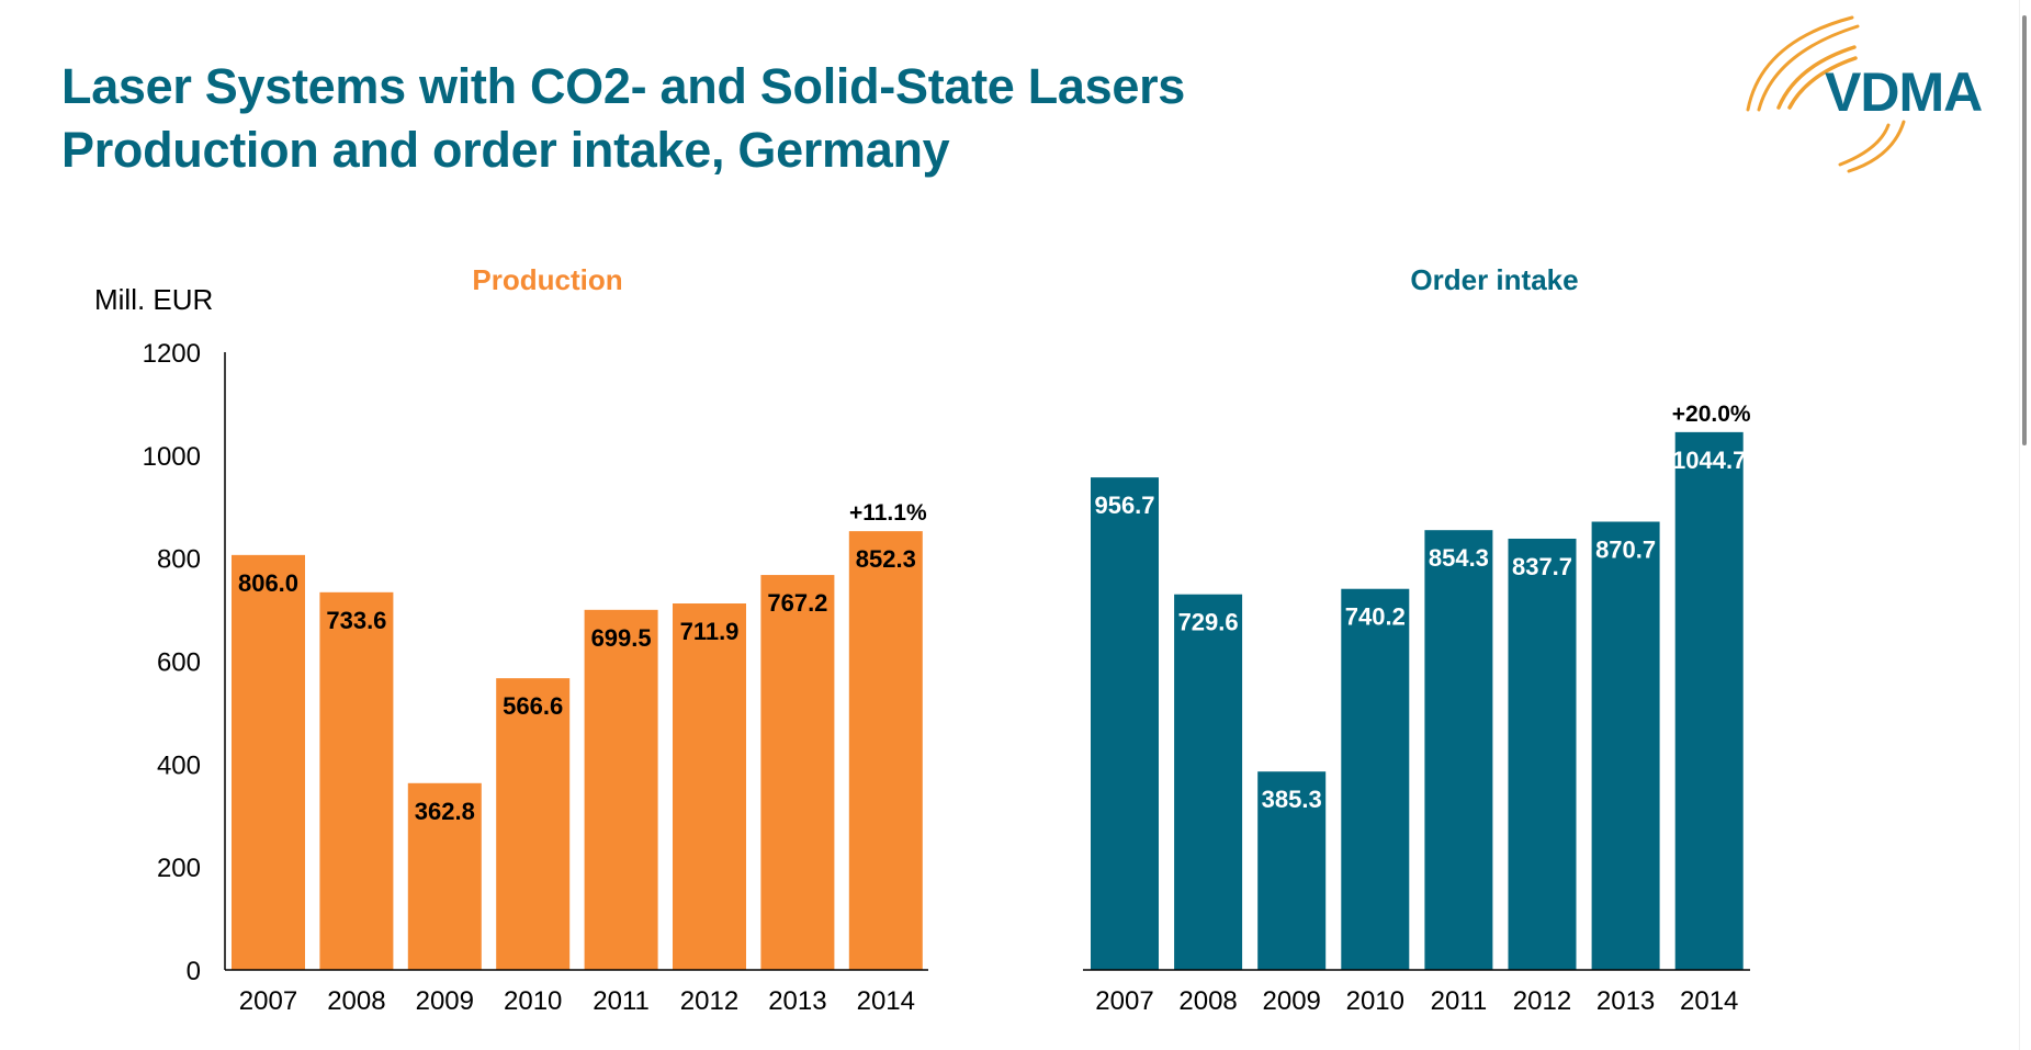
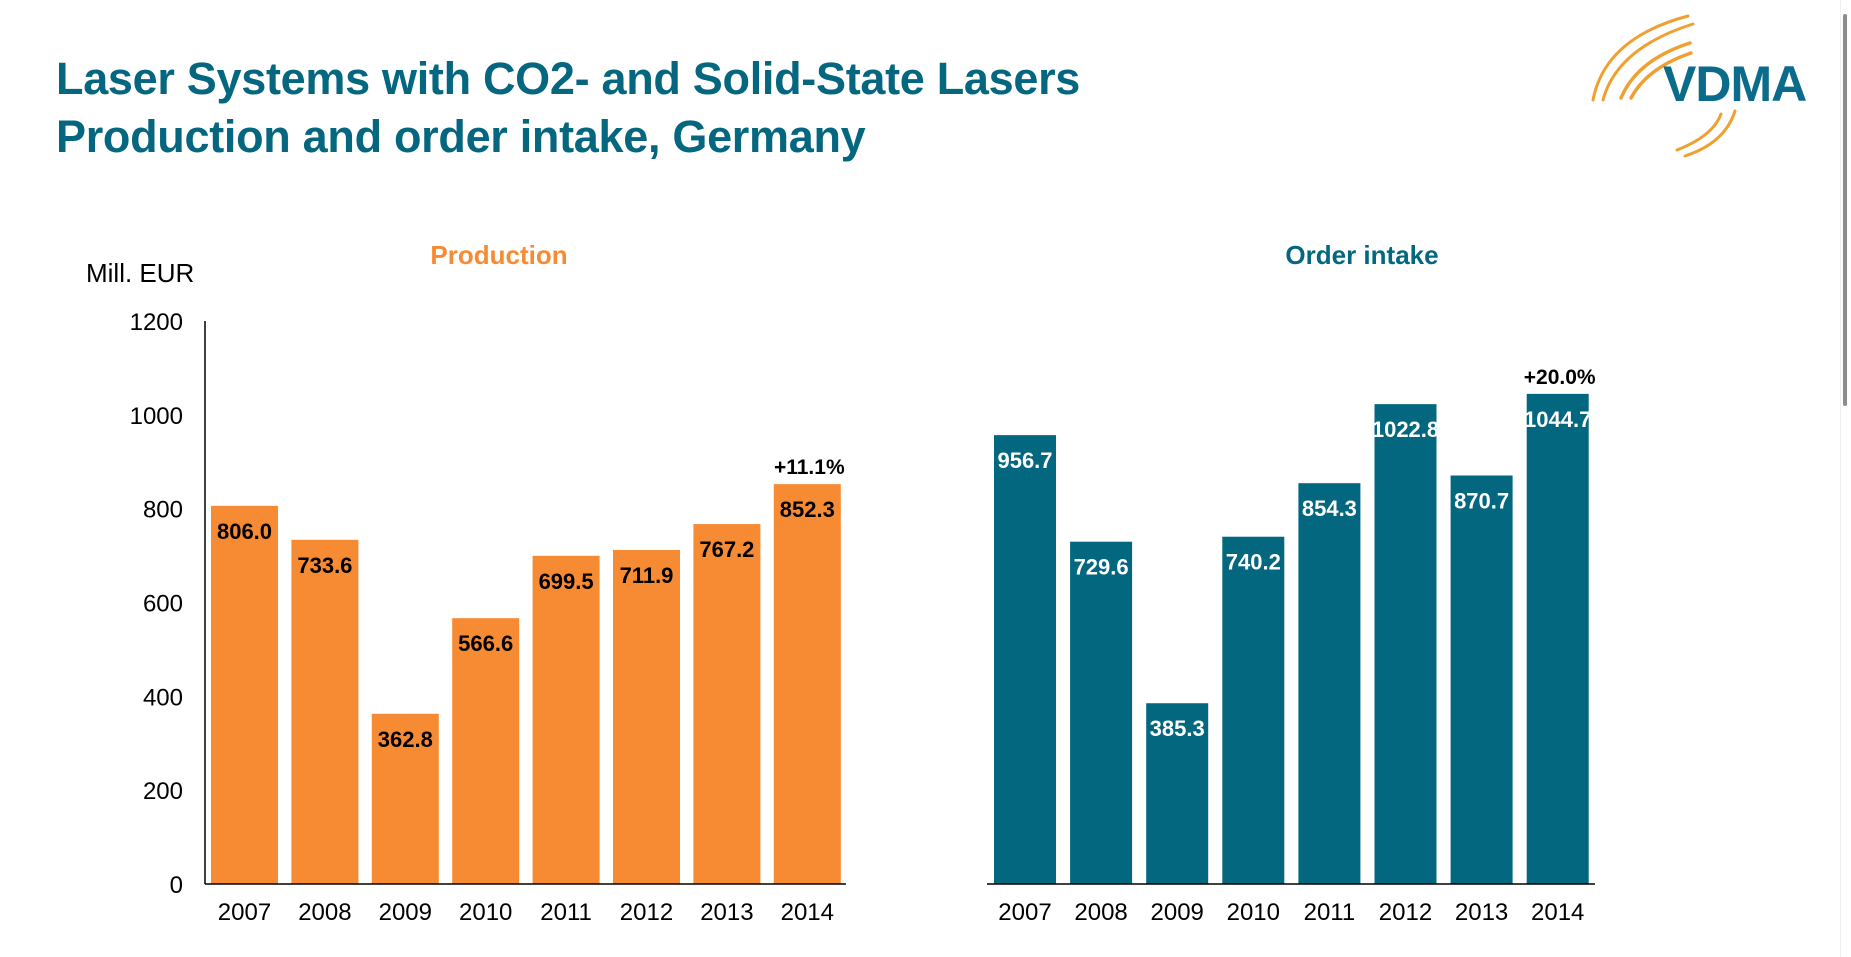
Order intake/2012: 837.7 -> 1022.8
